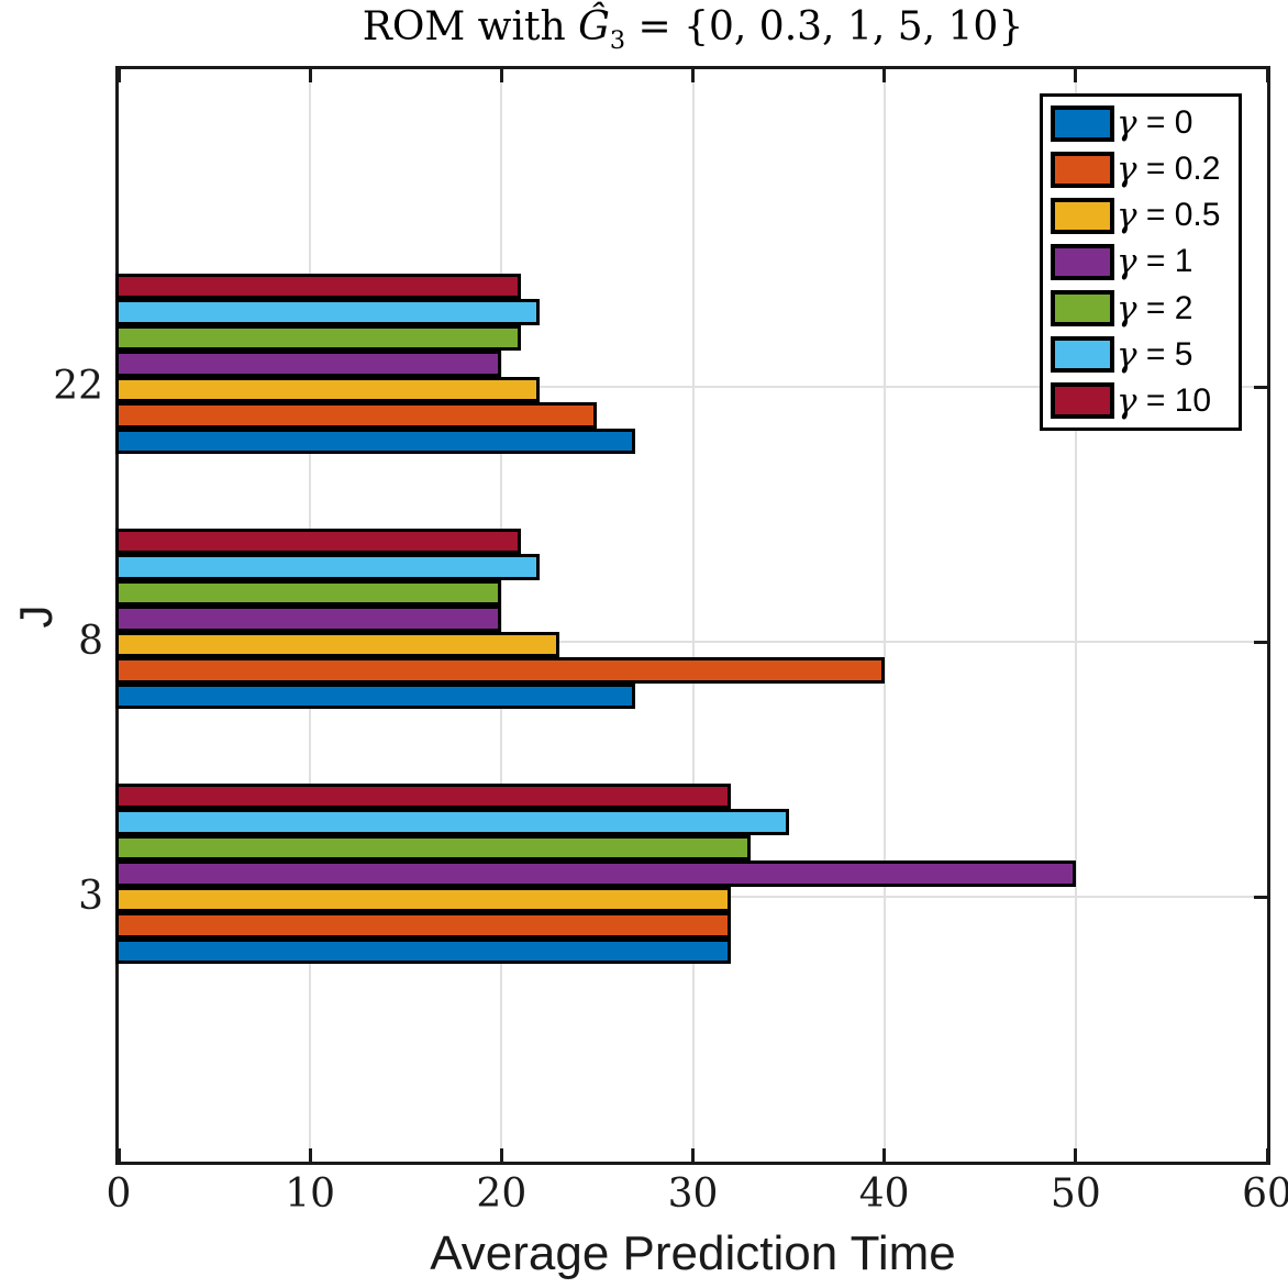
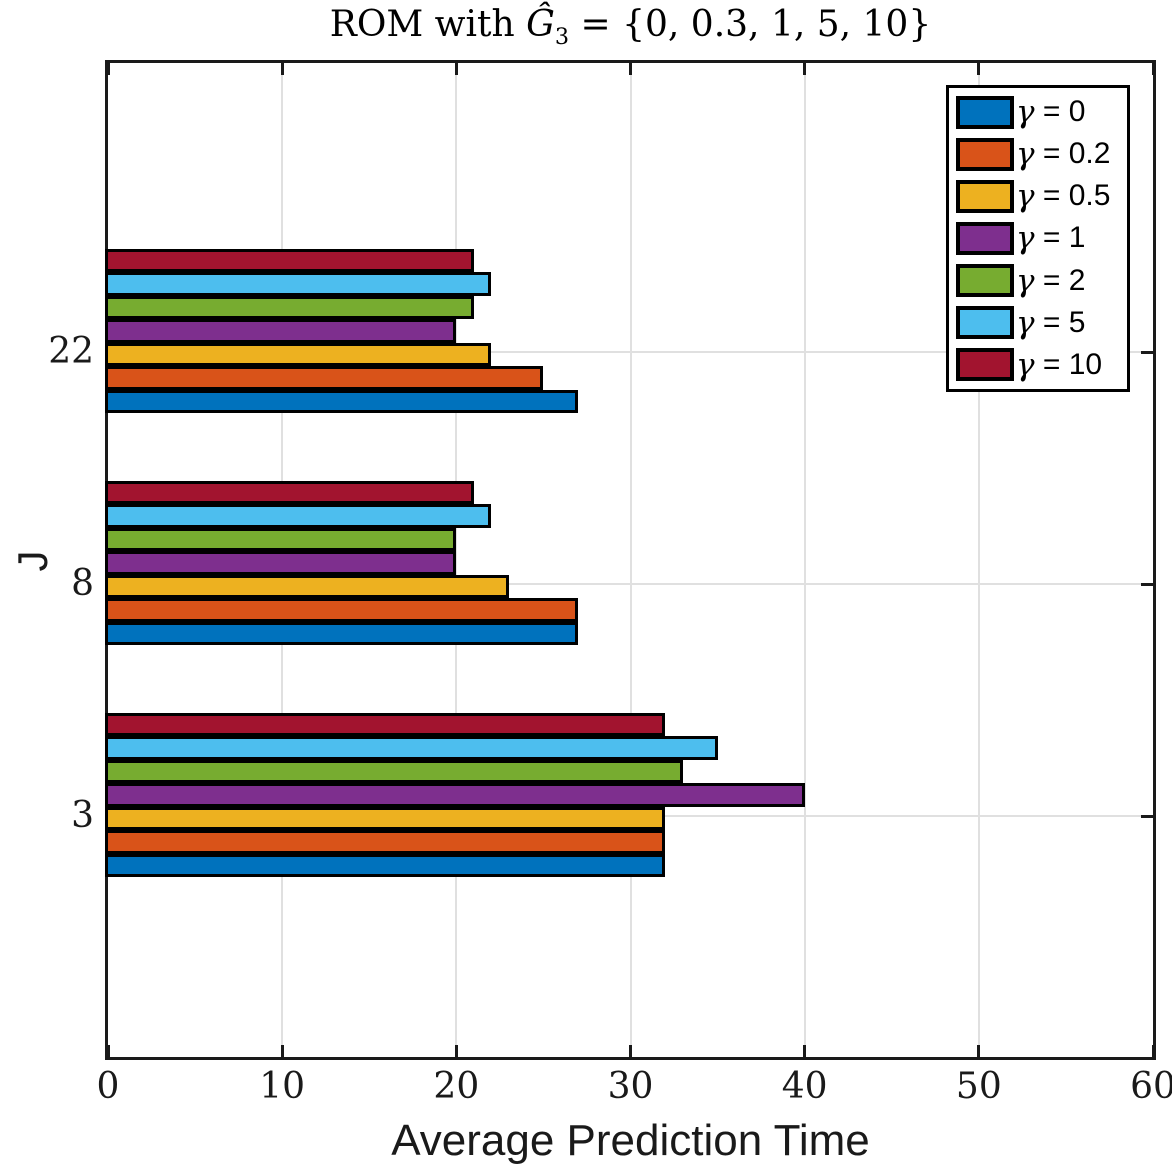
γ = 1/3: 50 -> 40
γ = 0.2/8: 40 -> 27
